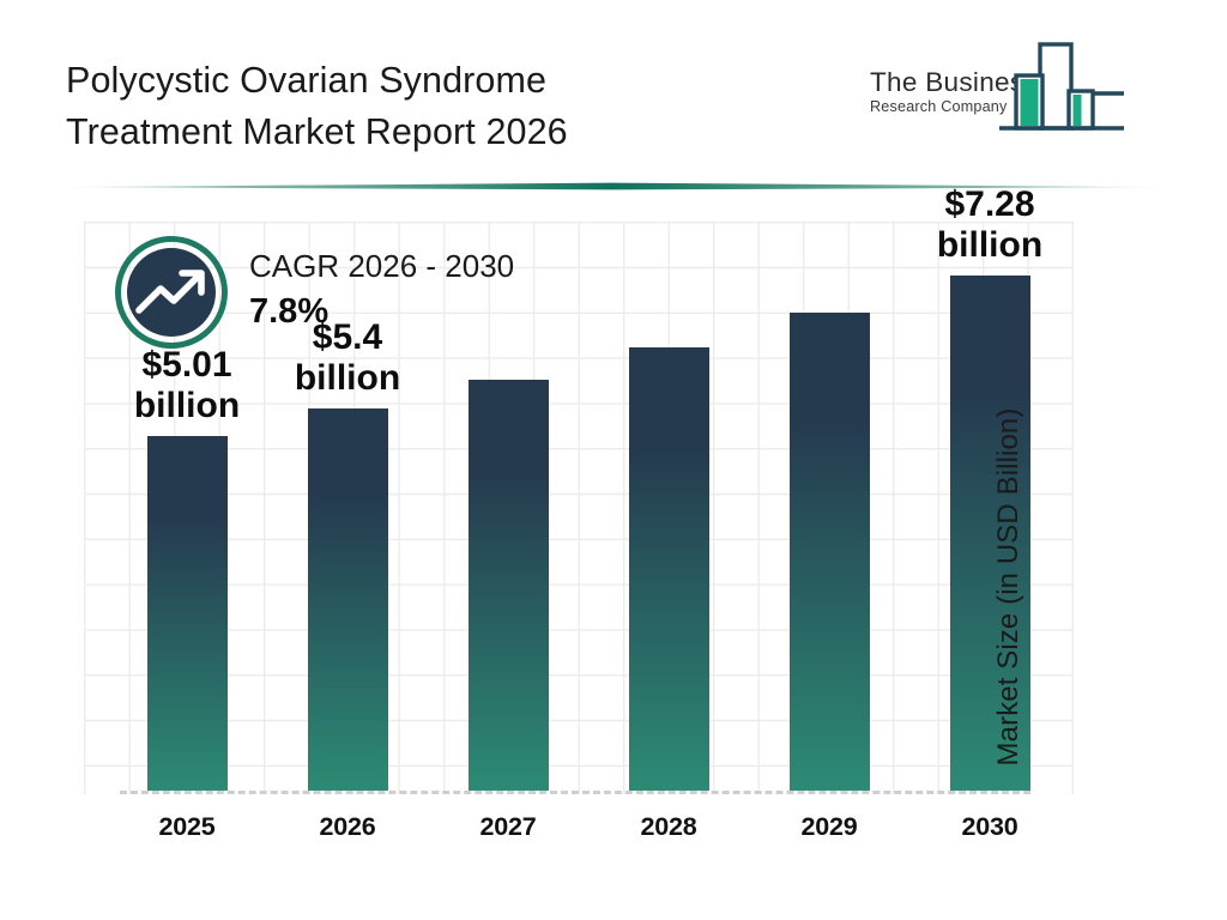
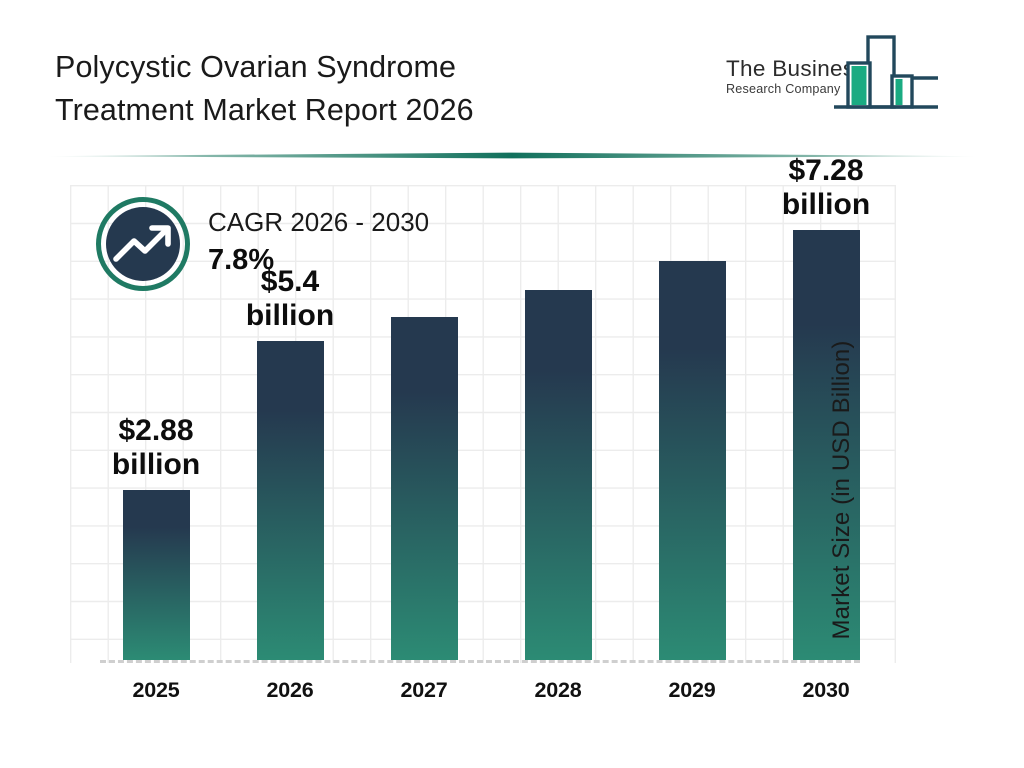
2025: $5.01 -> $2.88
